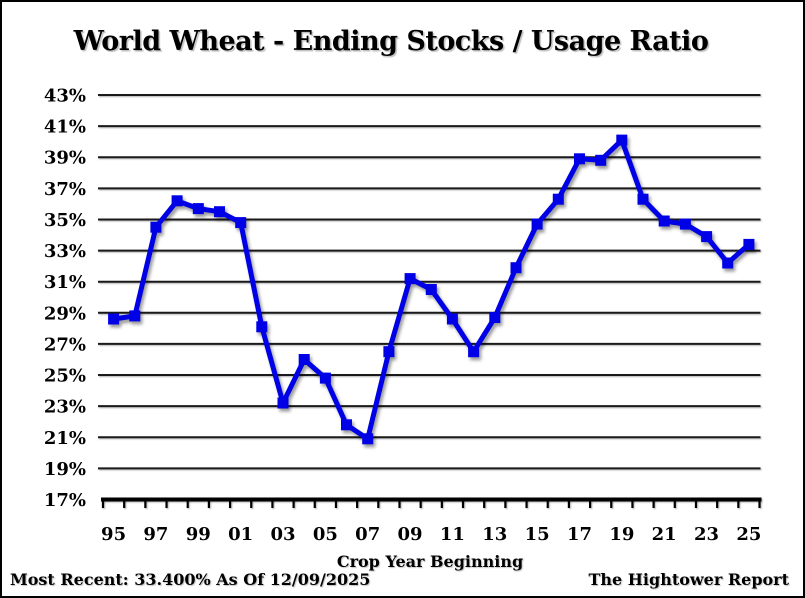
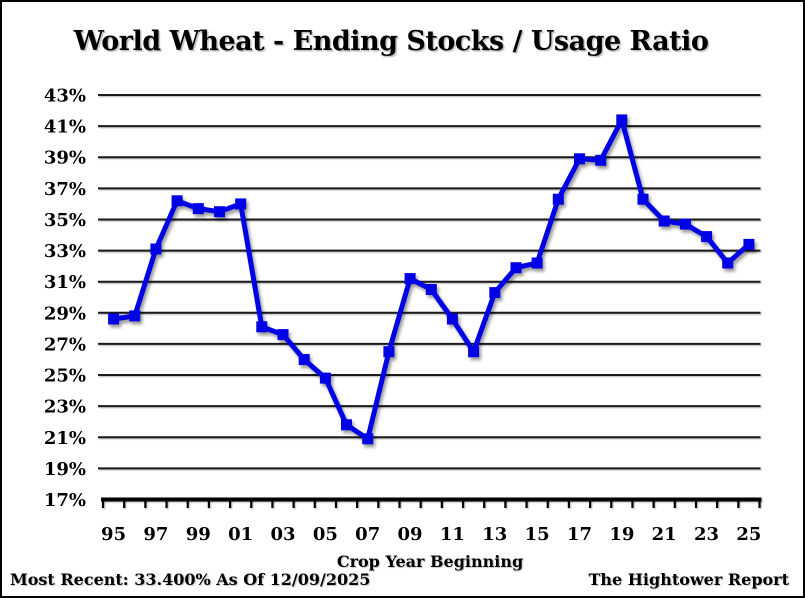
97: 34.5% -> 33.1%
01: 34.8% -> 36.0%
03: 23.2% -> 27.6%
13: 28.7% -> 30.3%
15: 34.7% -> 32.2%
19: 40.1% -> 41.4%
